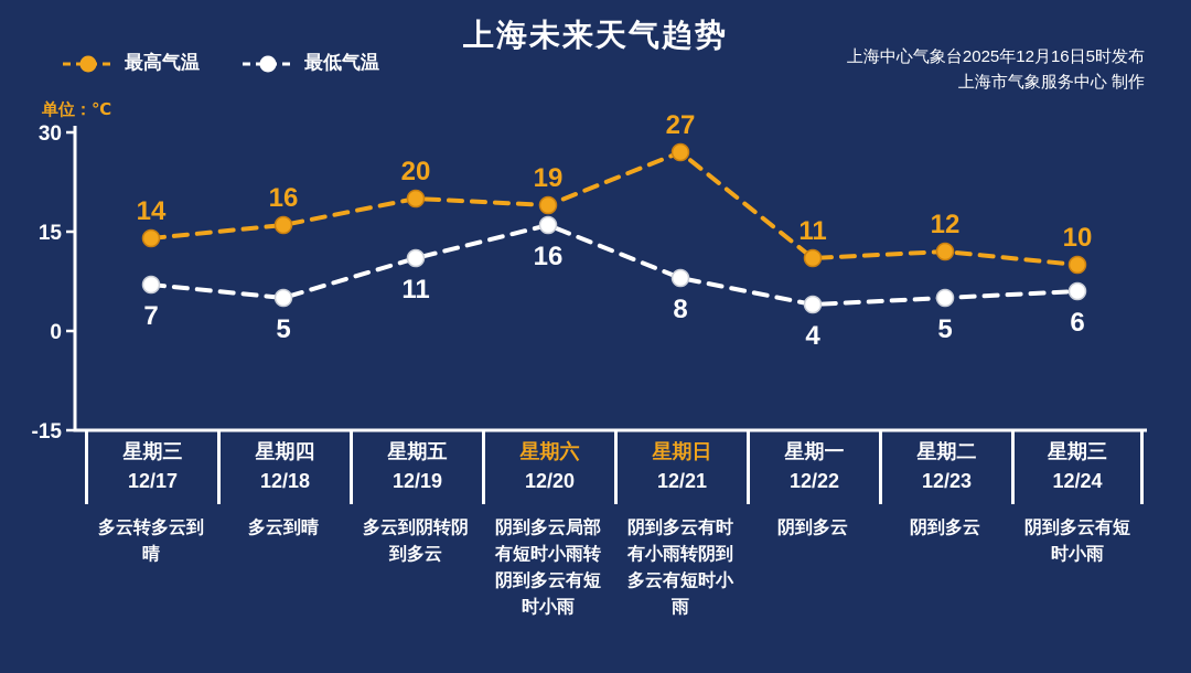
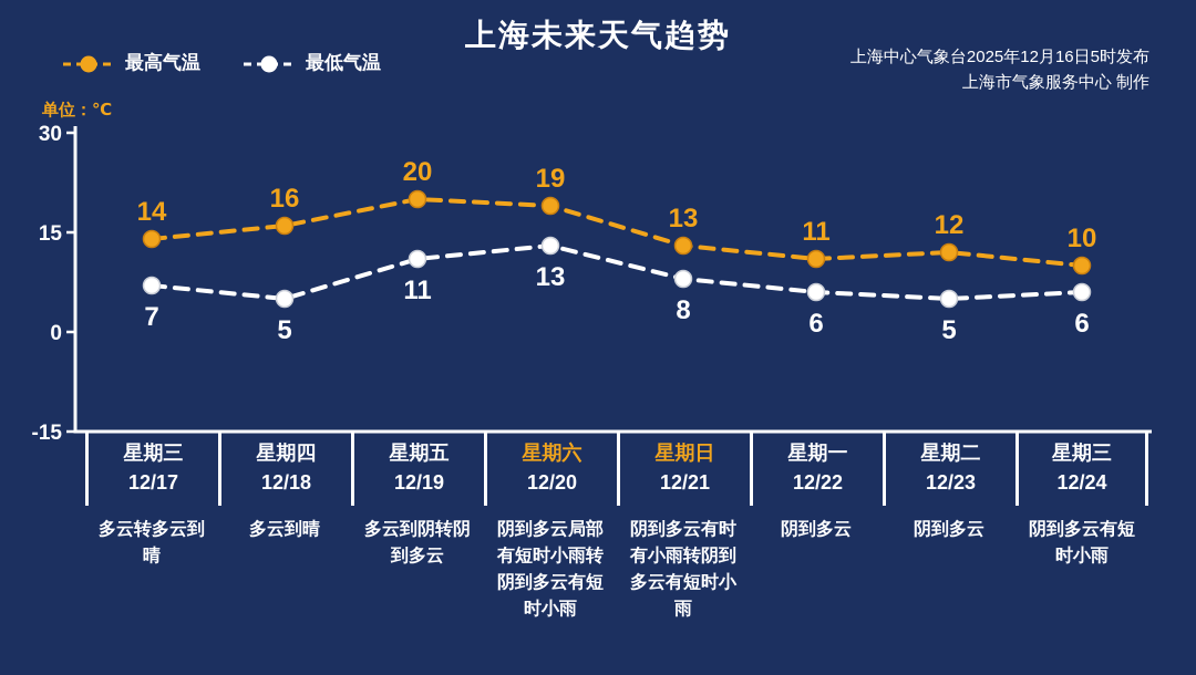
最低气温/12/20: 16 -> 13
最高气温/12/21: 27 -> 13
最低气温/12/22: 4 -> 6
